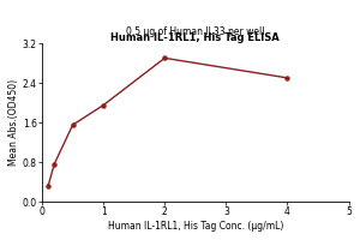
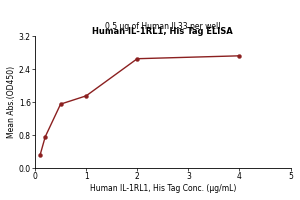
1: 1.95 -> 1.75
2: 2.90 -> 2.65
4: 2.50 -> 2.72
